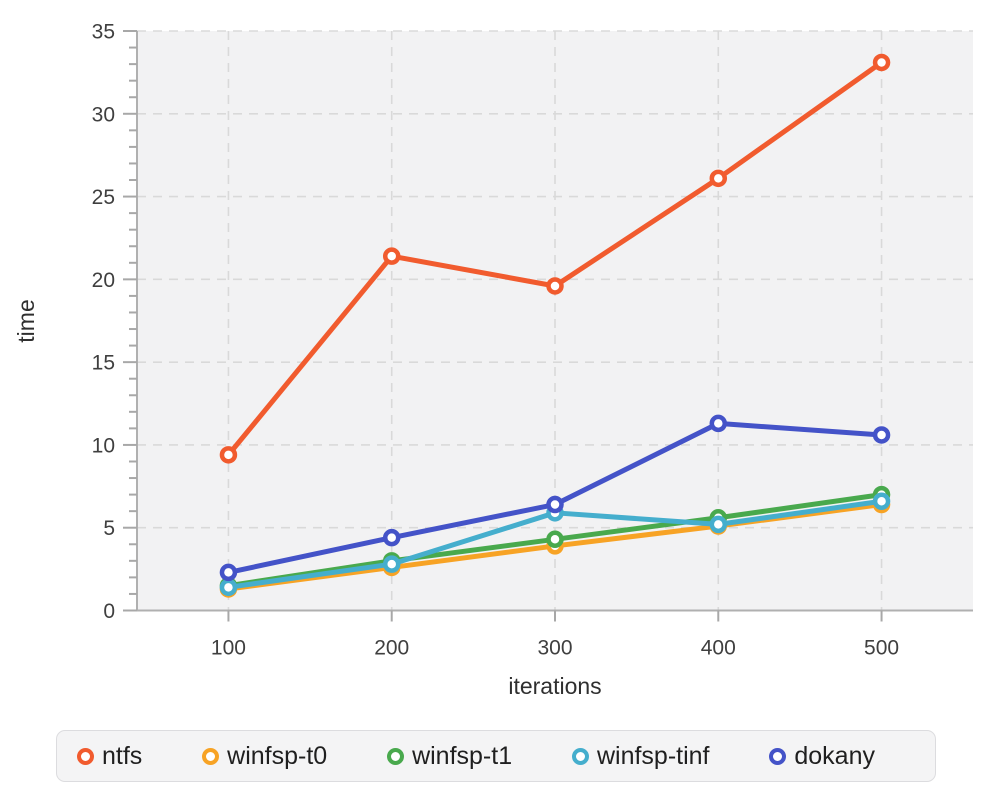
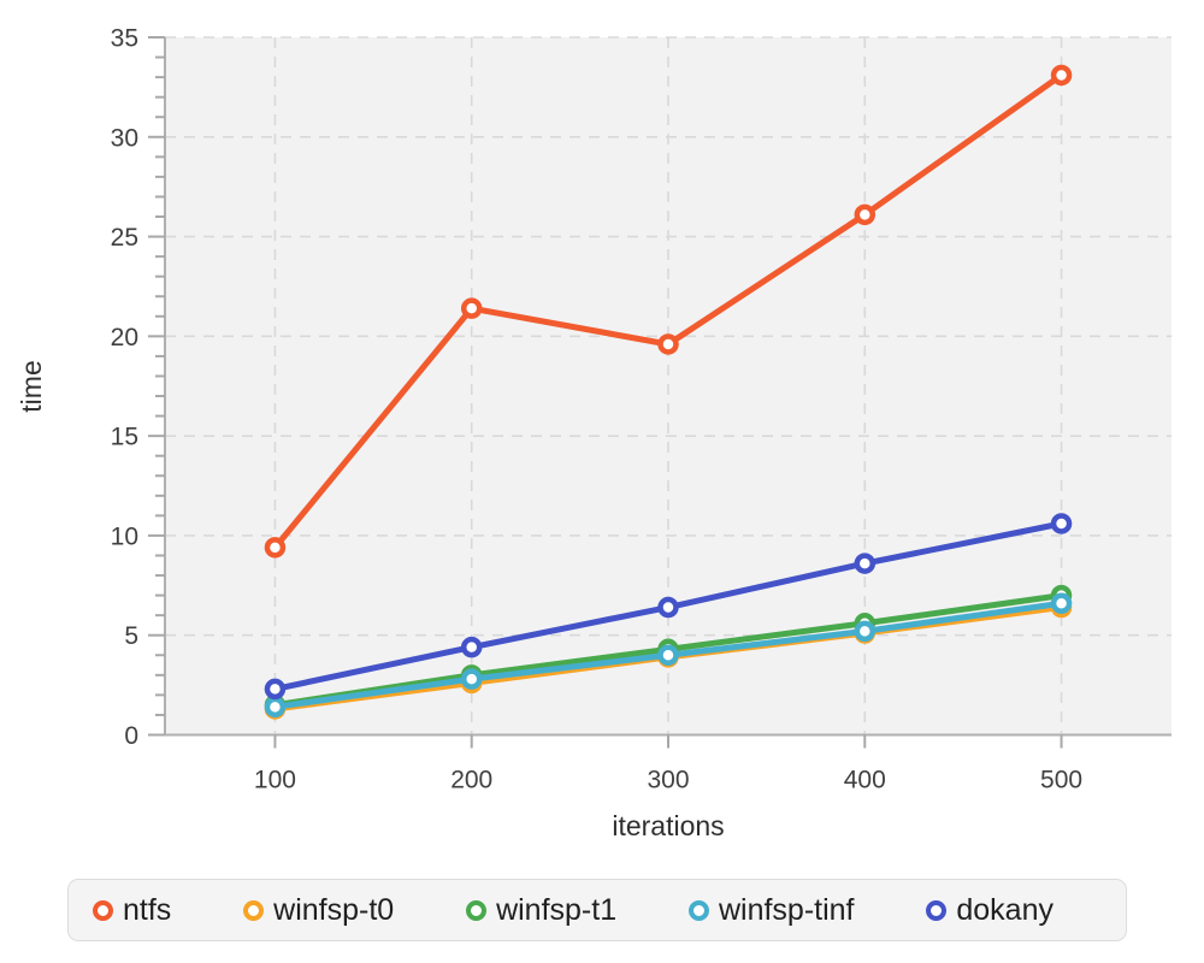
winfsp-tinf/300: 5.9 -> 4.0
dokany/400: 11.3 -> 8.6
